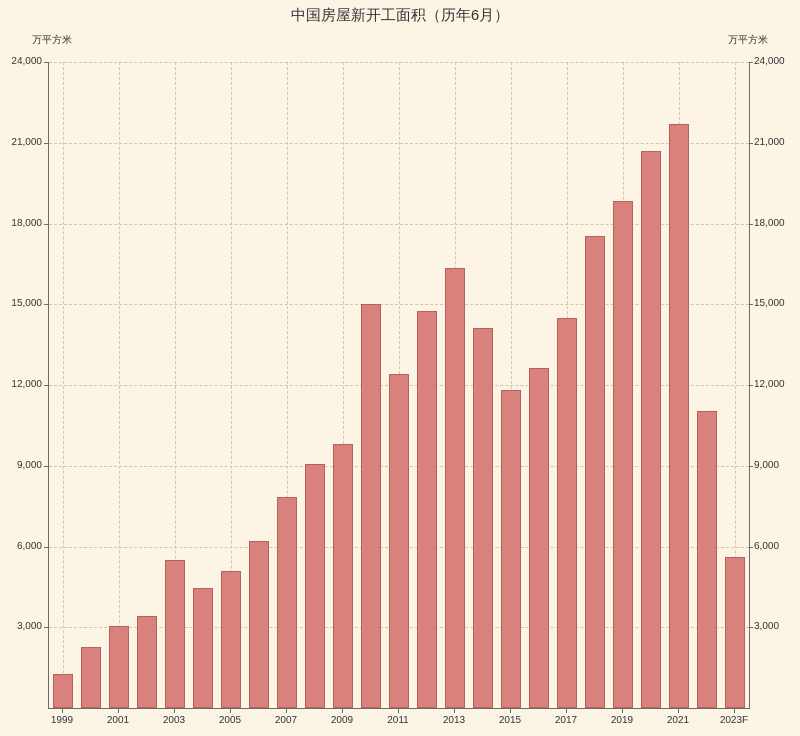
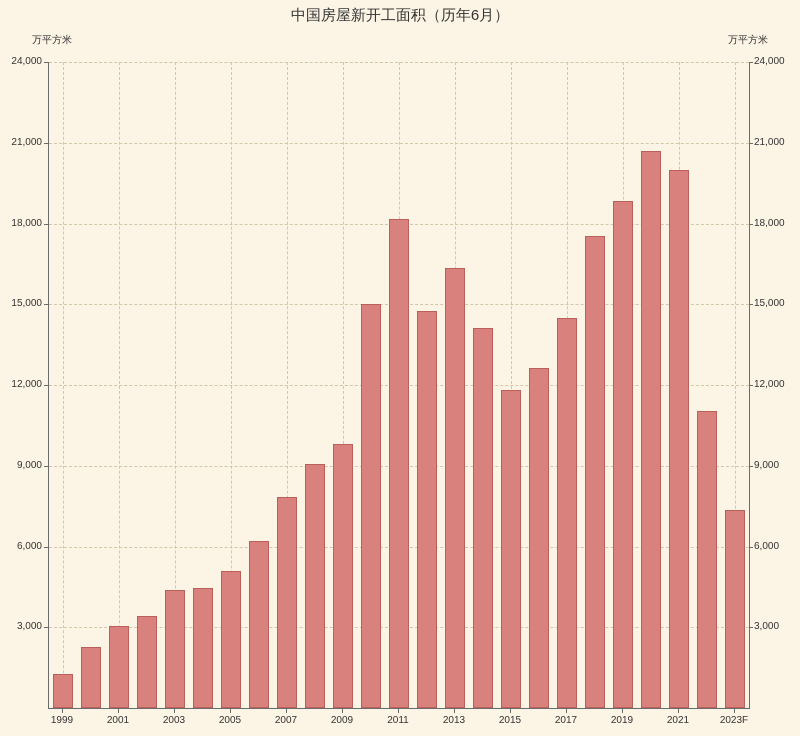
2003: 5500 -> 4400
2011: 12400 -> 18200
2021: 21700 -> 20000
2023F: 5600 -> 7400
